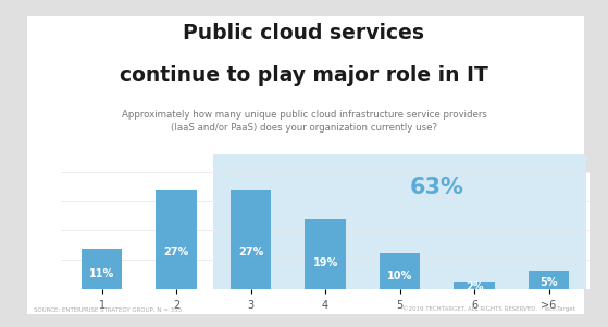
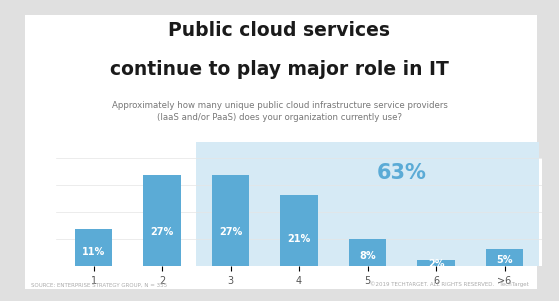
4: 19% -> 21%
5: 10% -> 8%
